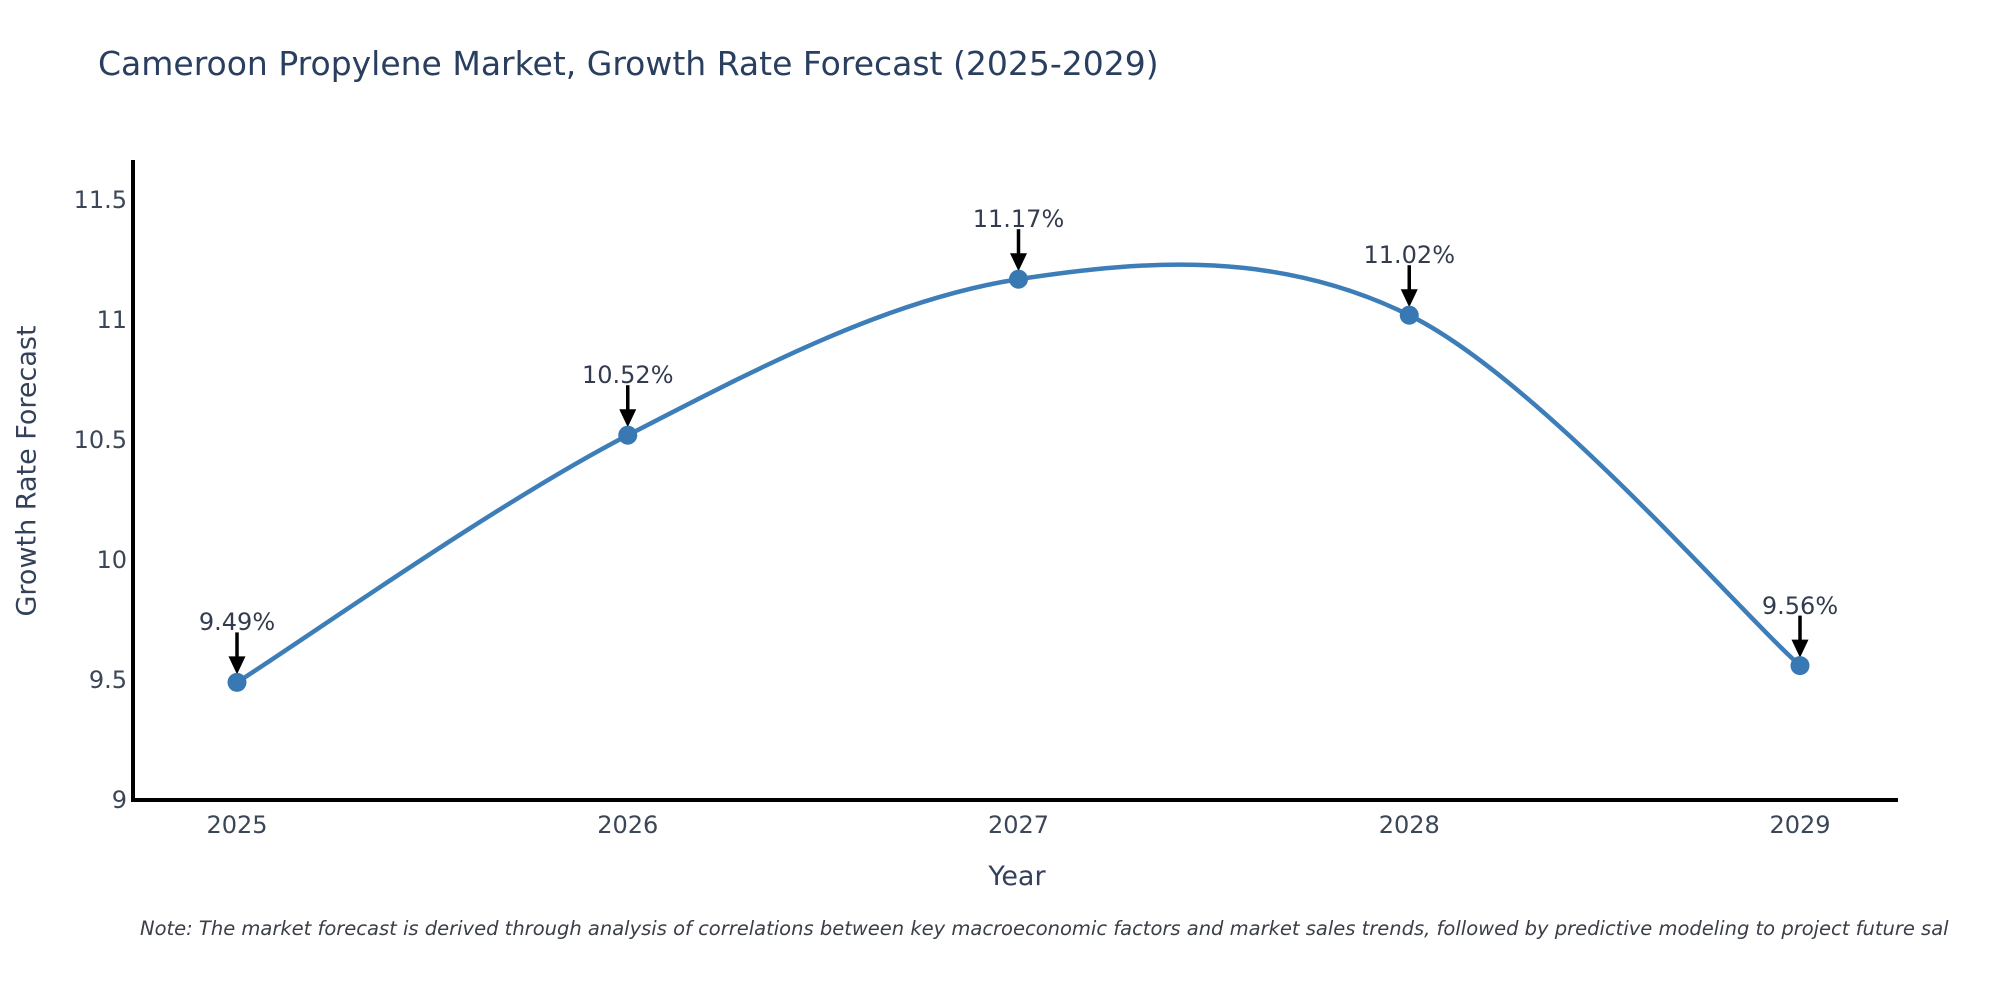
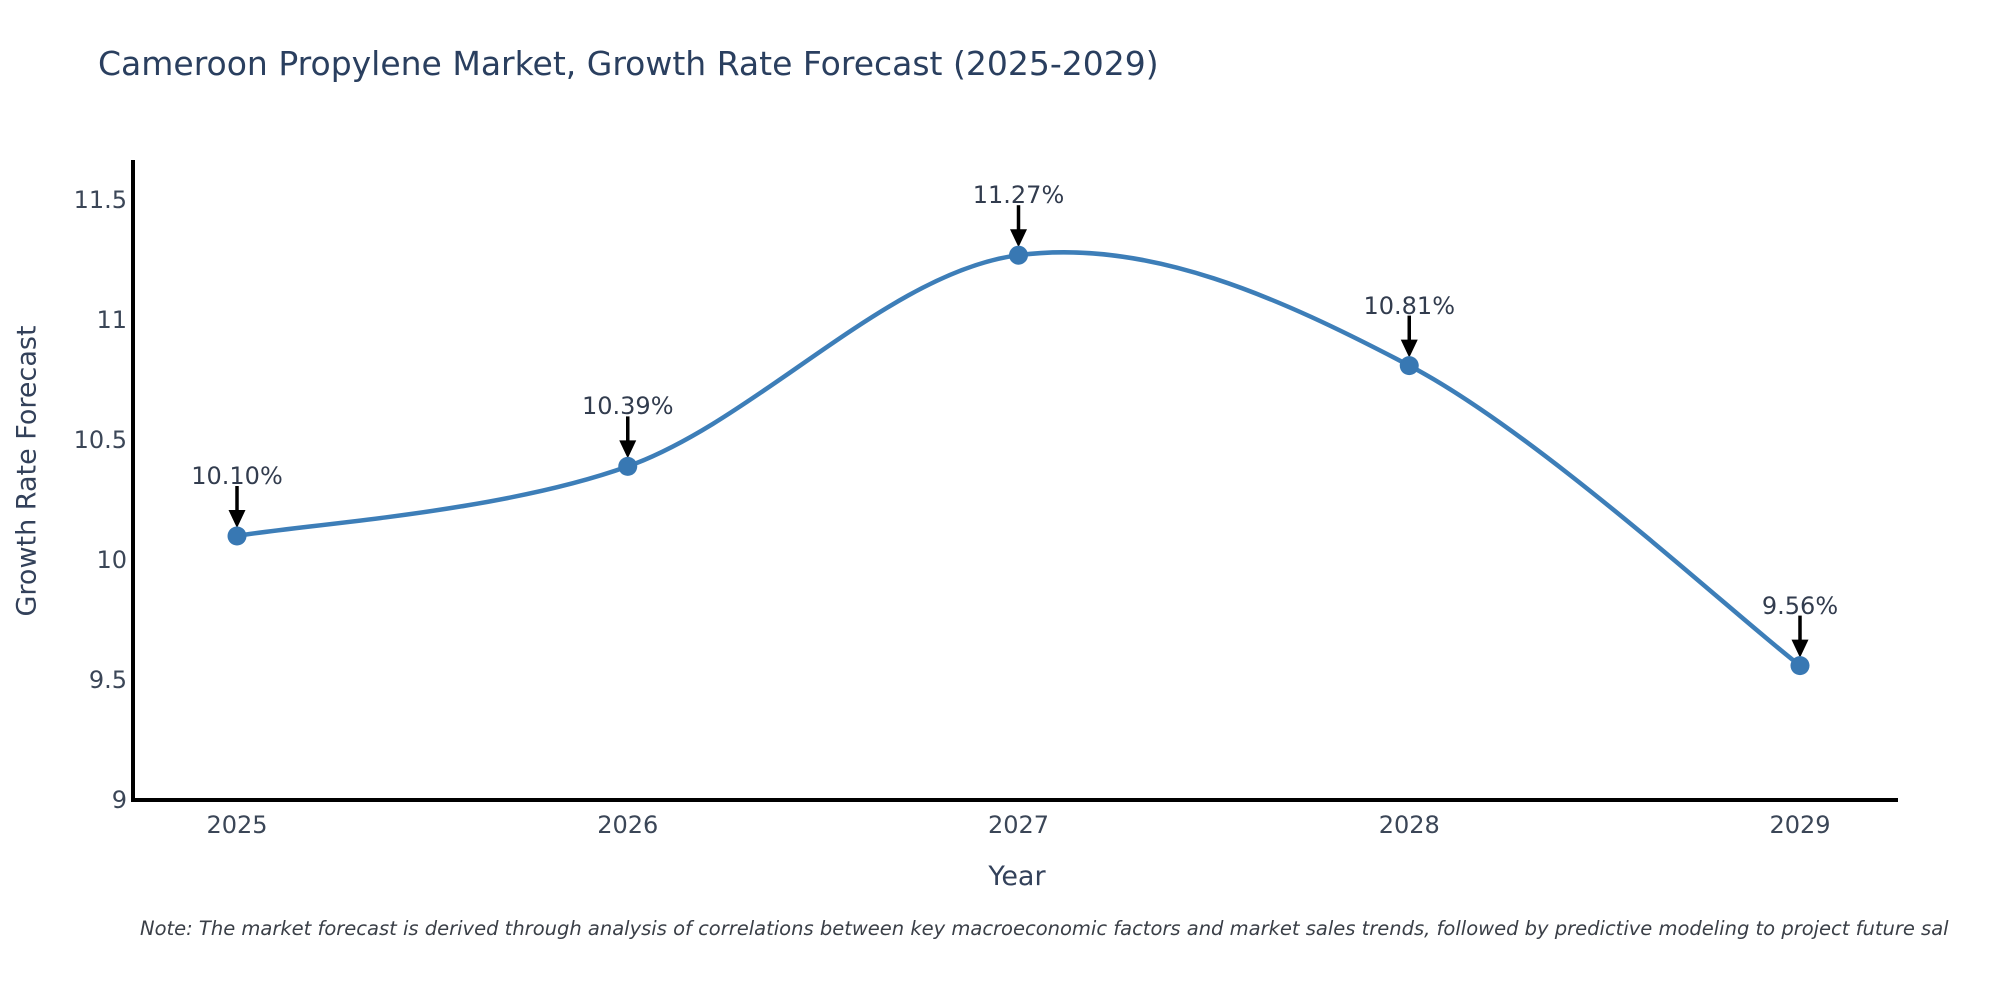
2025: 9.49% -> 10.10%
2026: 10.52% -> 10.39%
2027: 11.17% -> 11.27%
2028: 11.02% -> 10.81%
